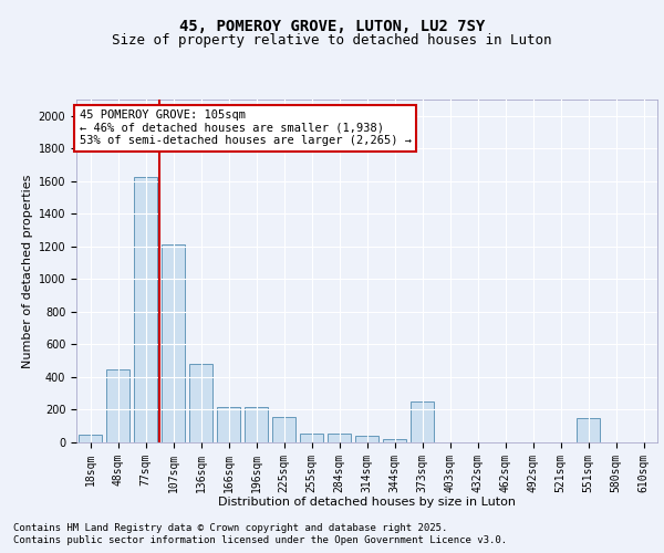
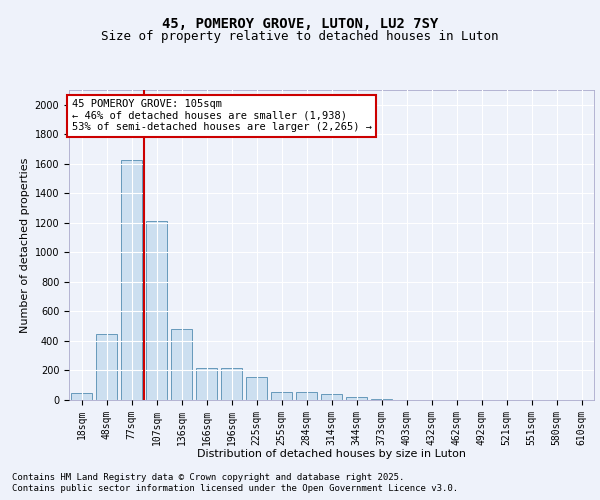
373sqm: 250 -> 0
551sqm: 150 -> 0
